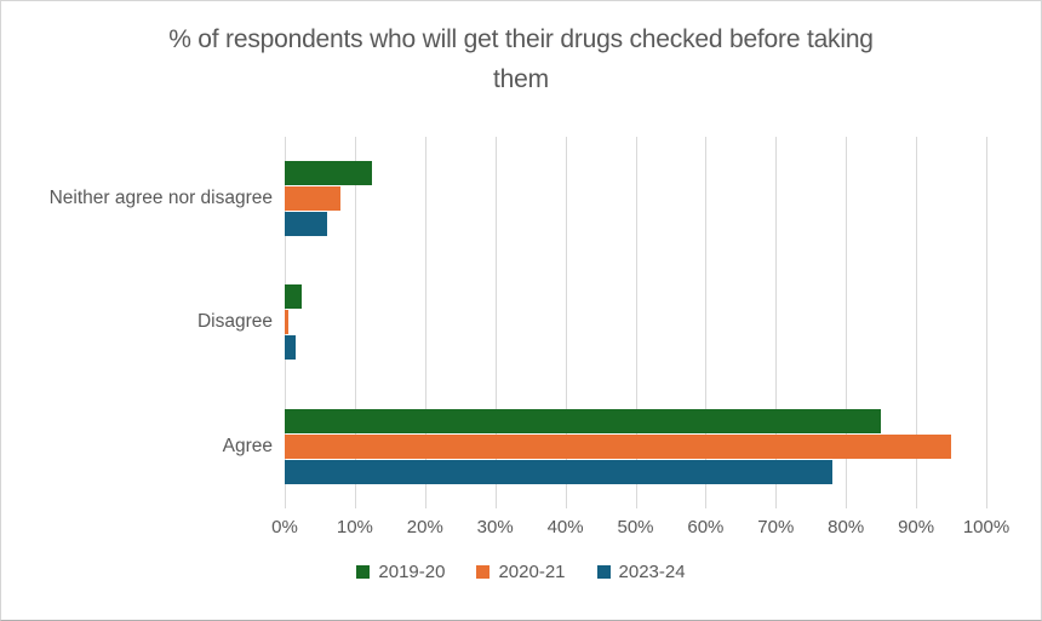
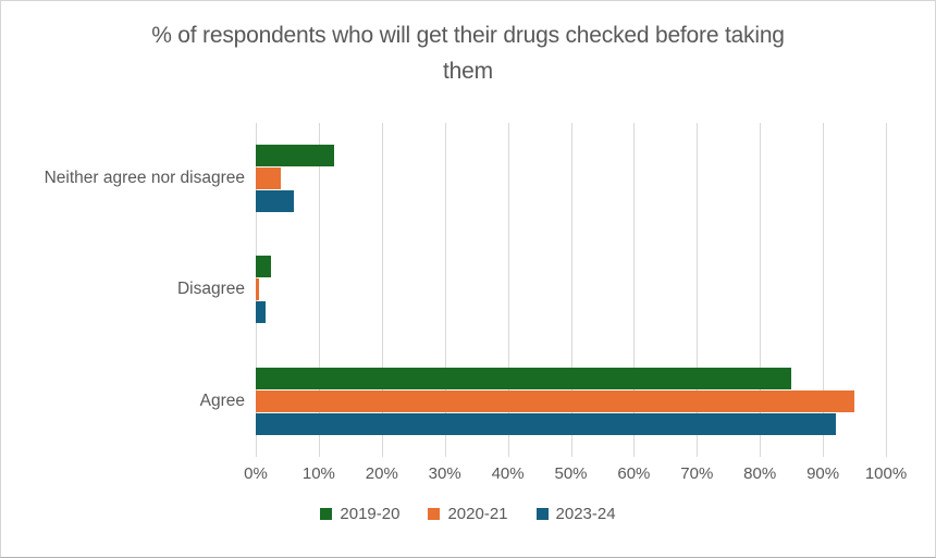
2020-21/Neither agree nor disagree: 8% -> 4%
2023-24/Agree: 78% -> 92%
